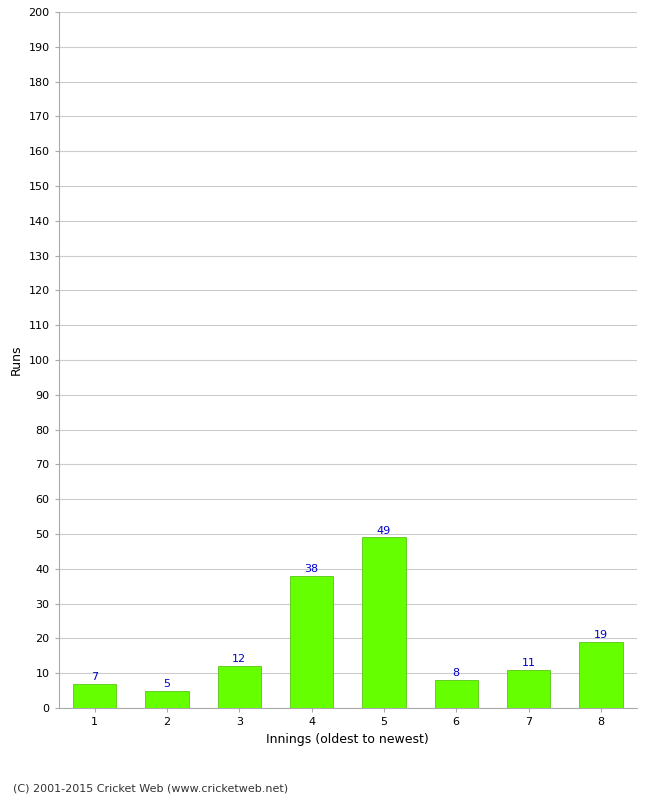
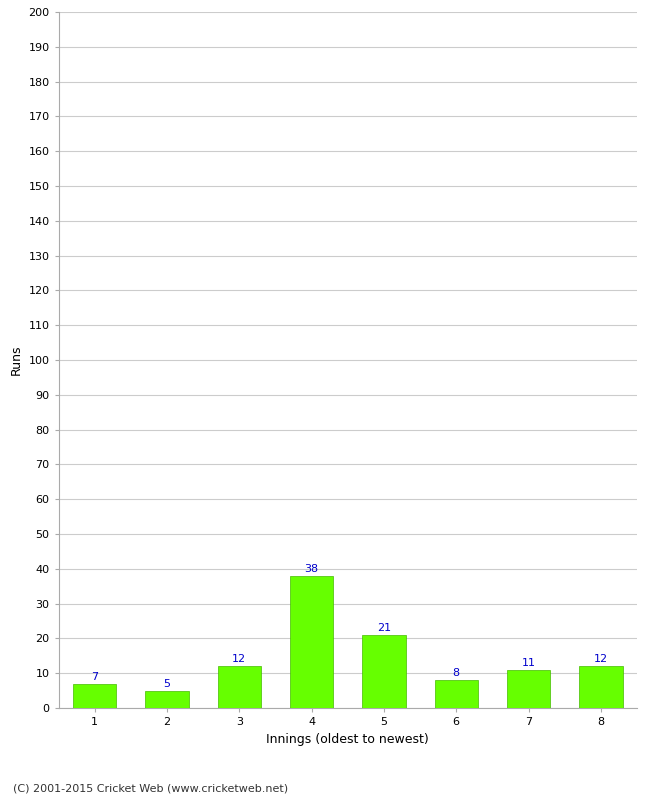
5: 49 -> 21
8: 19 -> 12
